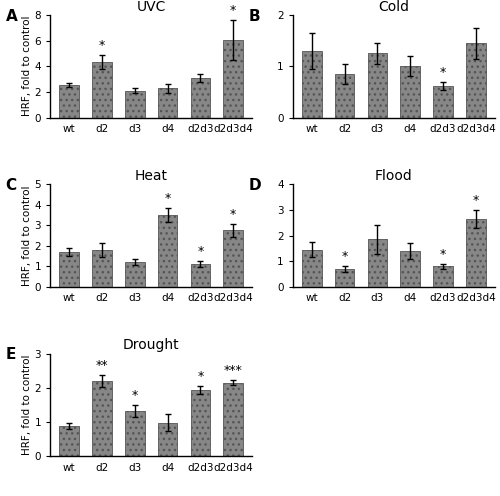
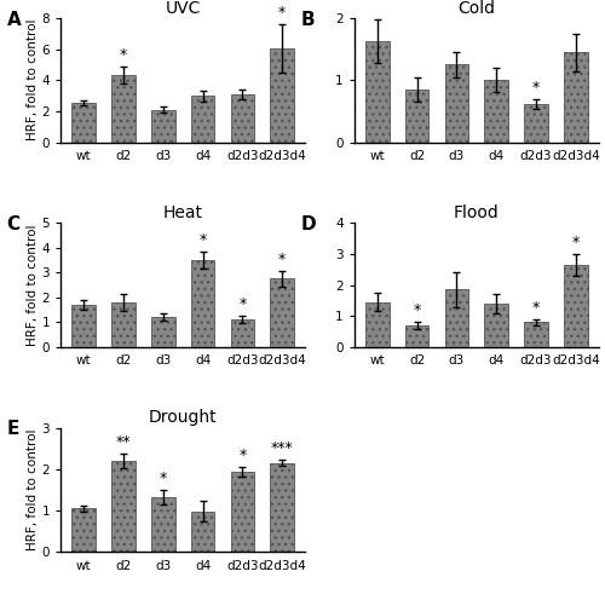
UVC/d4: 2.3 -> 3.0
Cold/wt: 1.30 -> 1.62
Drought/wt: 0.88 -> 1.05
